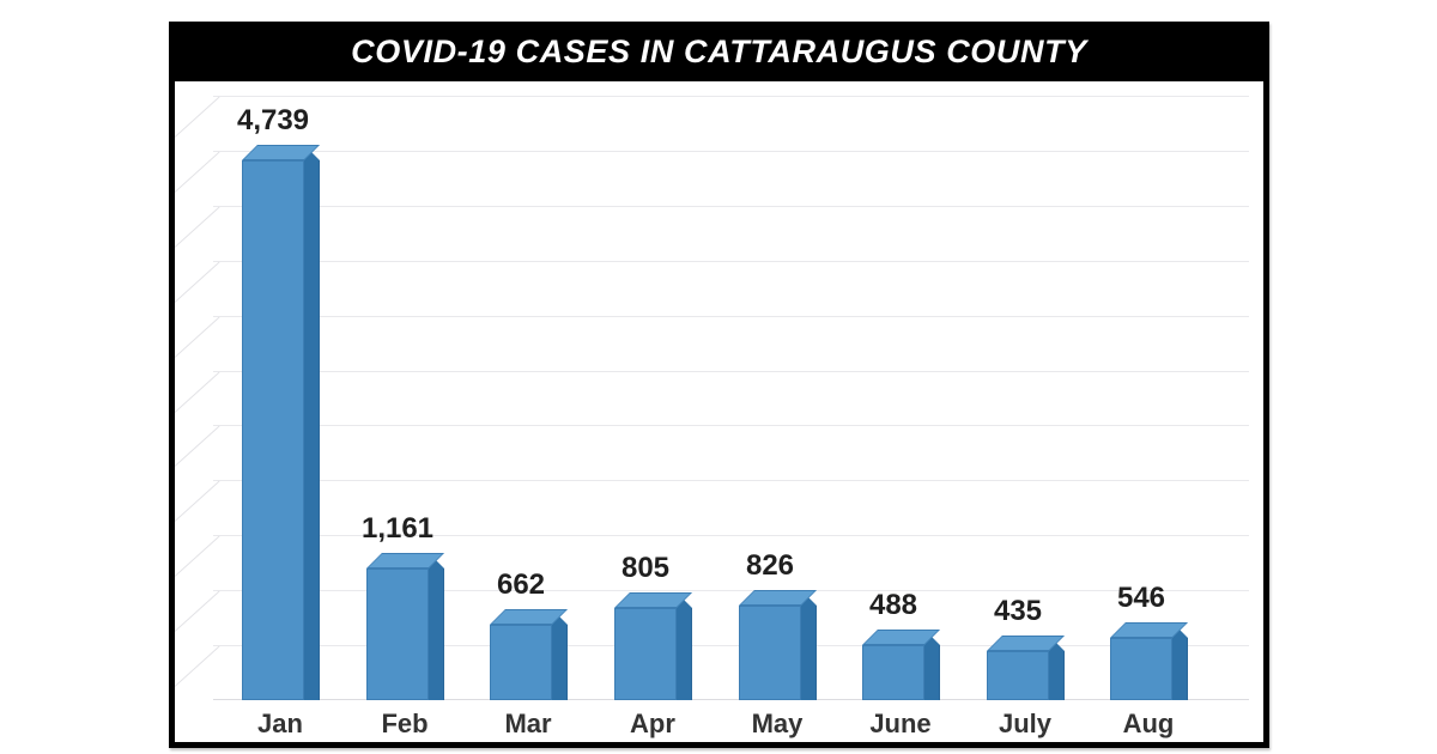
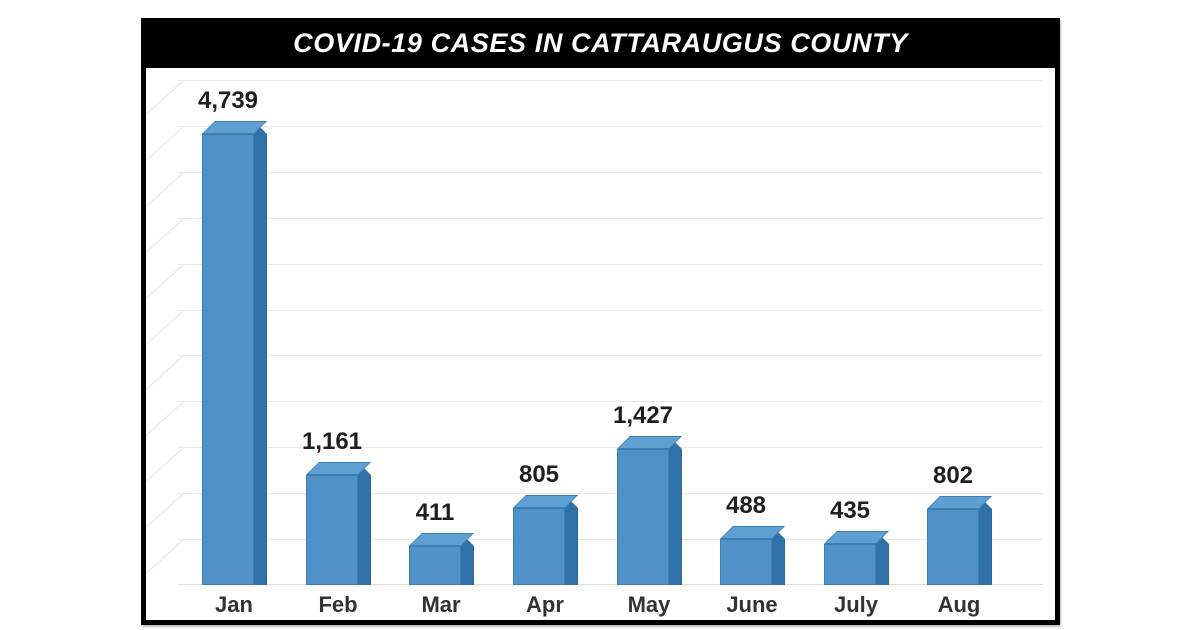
Mar: 662 -> 411
May: 826 -> 1,427
Aug: 546 -> 802
